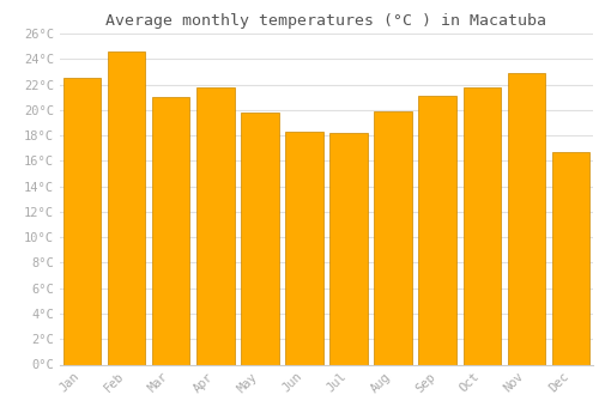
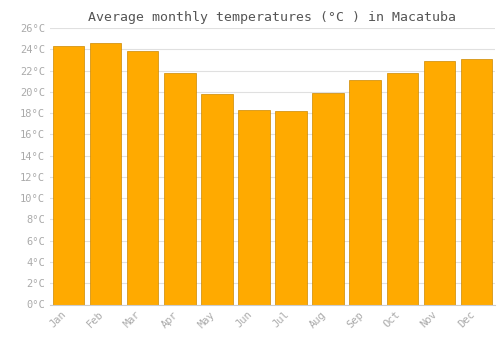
Jan: 22.5°C -> 24.3°C
Mar: 21.0°C -> 23.8°C
Dec: 16.7°C -> 23.1°C
